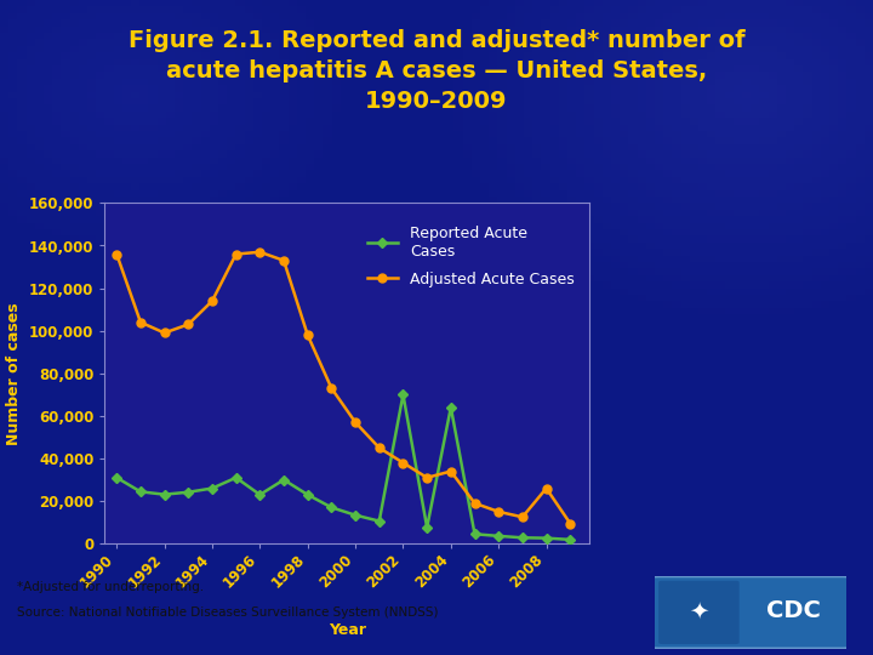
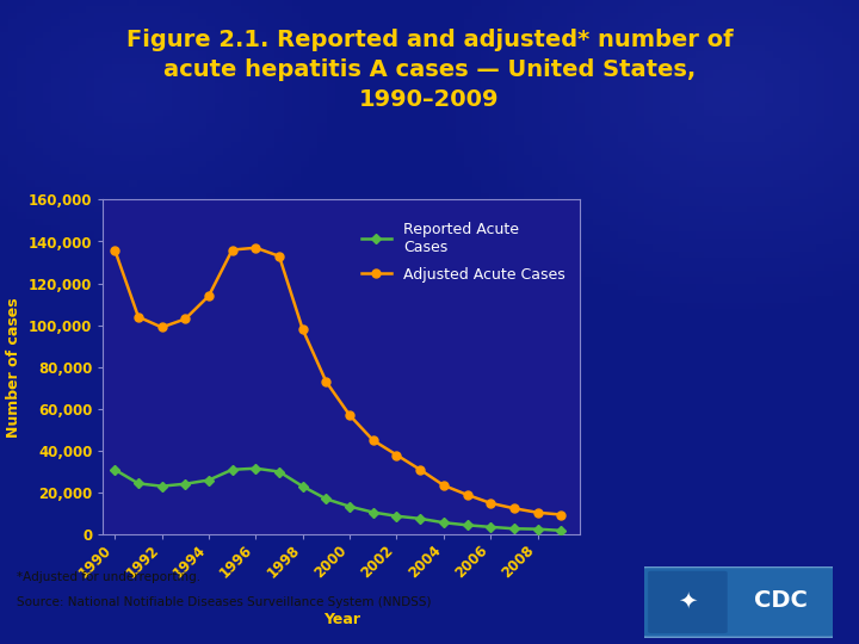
Reported Acute Cases/1996: 23,000 -> 32,000
Reported Acute Cases/2002: 70,000 -> 9,000
Reported Acute Cases/2004: 64,000 -> 6,000
Adjusted Acute Cases/2004: 34,000 -> 24,000
Adjusted Acute Cases/2008: 26,000 -> 10,000
